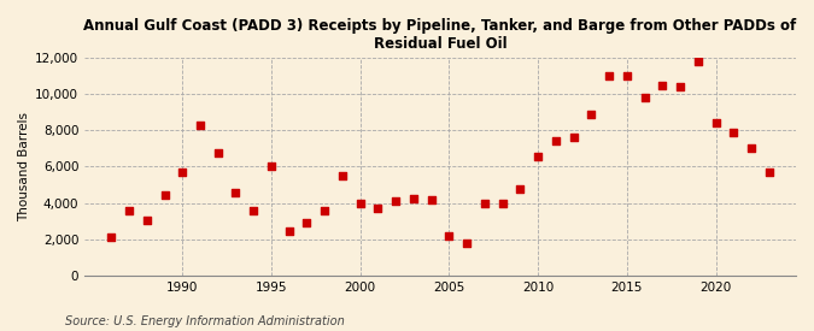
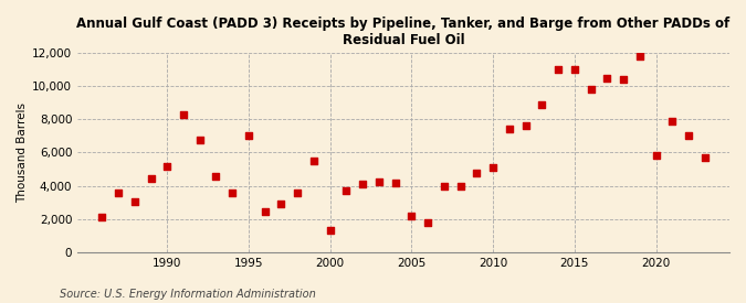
1990: 5,700 -> 5,200
1995: 6,000 -> 7,000
2000: 4,000 -> 1,300
2010: 6,600 -> 5,100
2020: 8,400 -> 5,800
